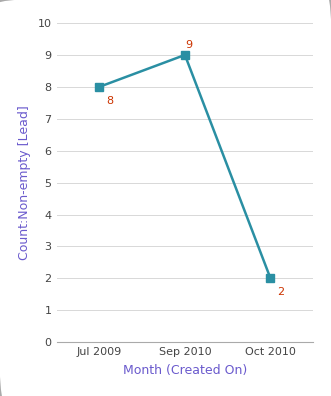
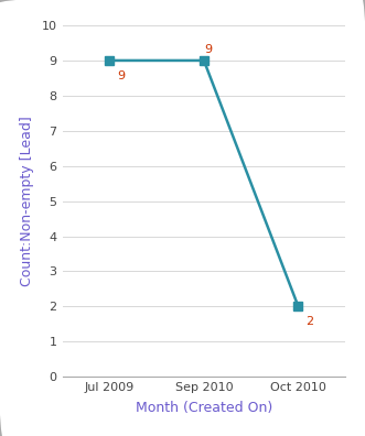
Jul 2009: 8 -> 9
